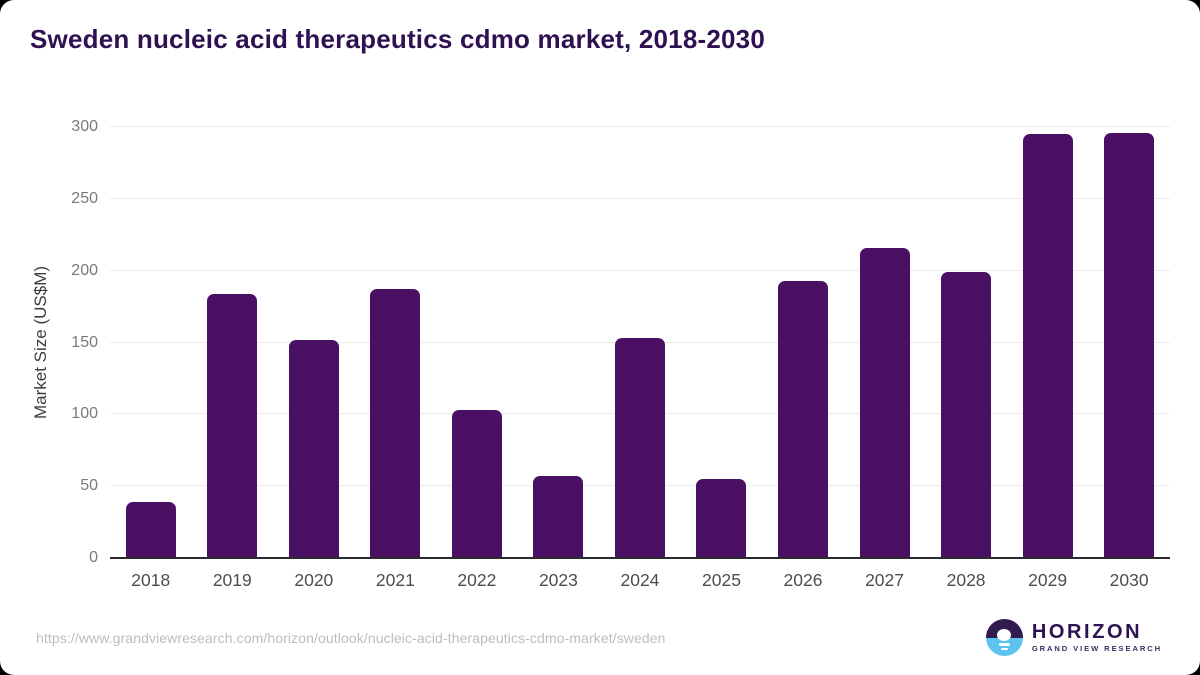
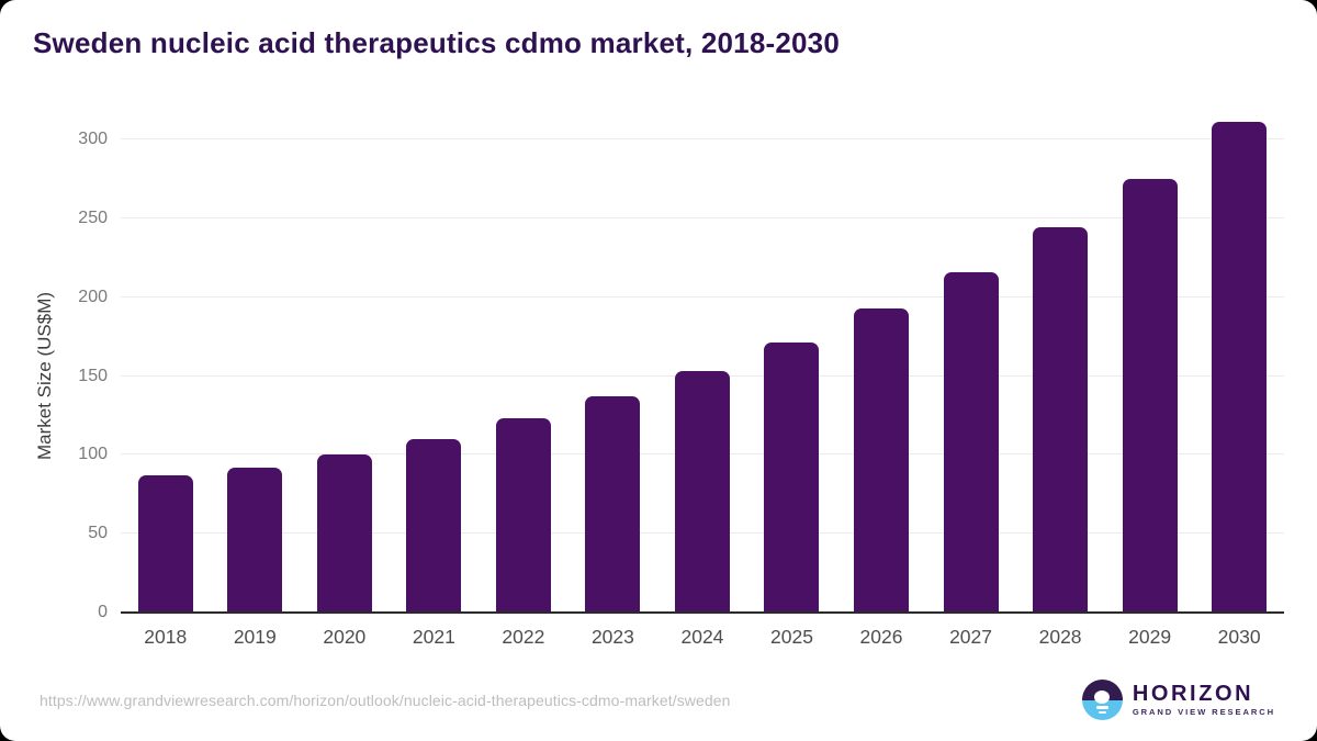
2018: 39 -> 87
2019: 184 -> 92
2020: 152 -> 100
2021: 187 -> 110
2022: 103 -> 123
2023: 57 -> 137
2025: 55 -> 171
2028: 199 -> 244
2029: 295 -> 275
2030: 296 -> 311
